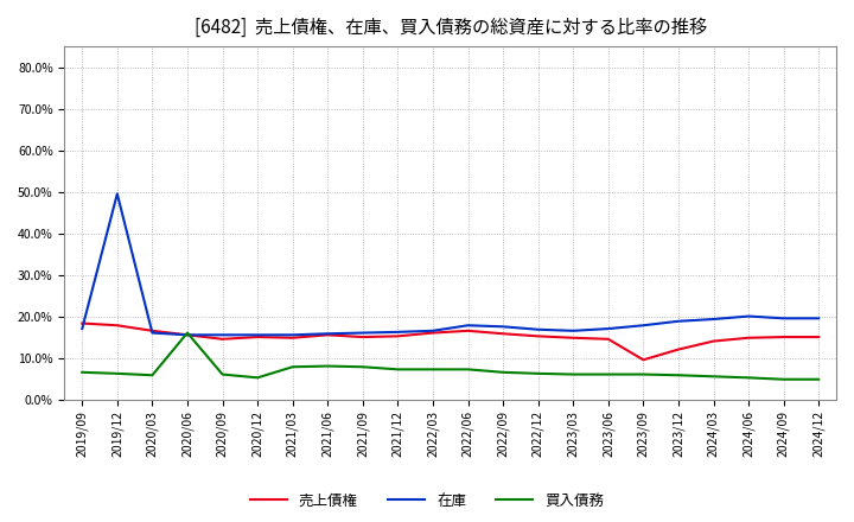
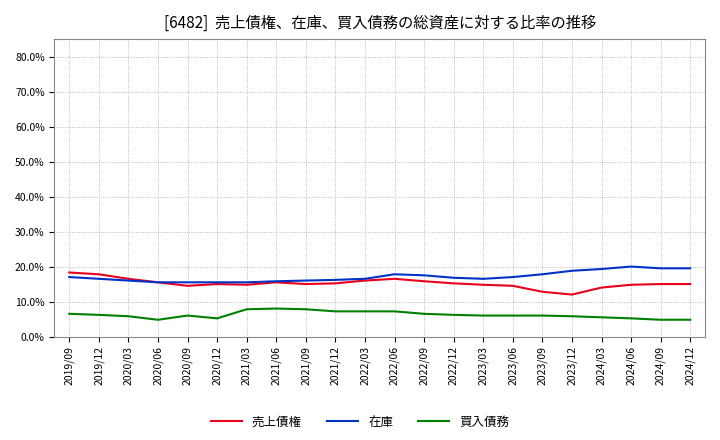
在庫/2019/12: 49.5% -> 16.5%
買入債務/2020/06: 16.0% -> 4.8%
売上債権/2023/09: 9.5% -> 12.8%
